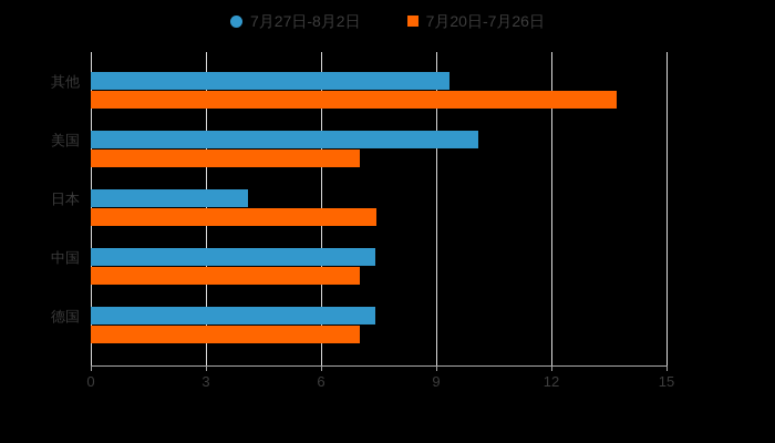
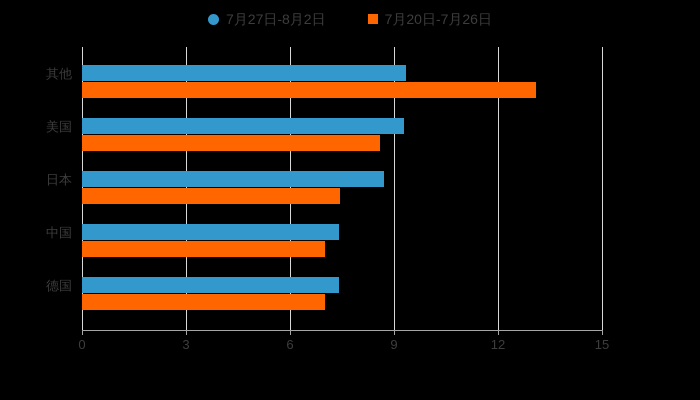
7月20日-7月26日/其他: 13.7 -> 13.1
7月27日-8月2日/美国: 10.1 -> 9.3
7月20日-7月26日/美国: 7.0 -> 8.6
7月27日-8月2日/日本: 4.1 -> 8.7
